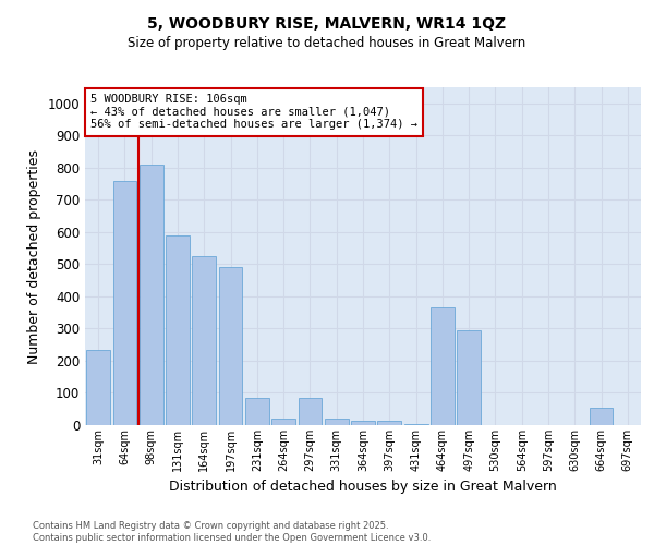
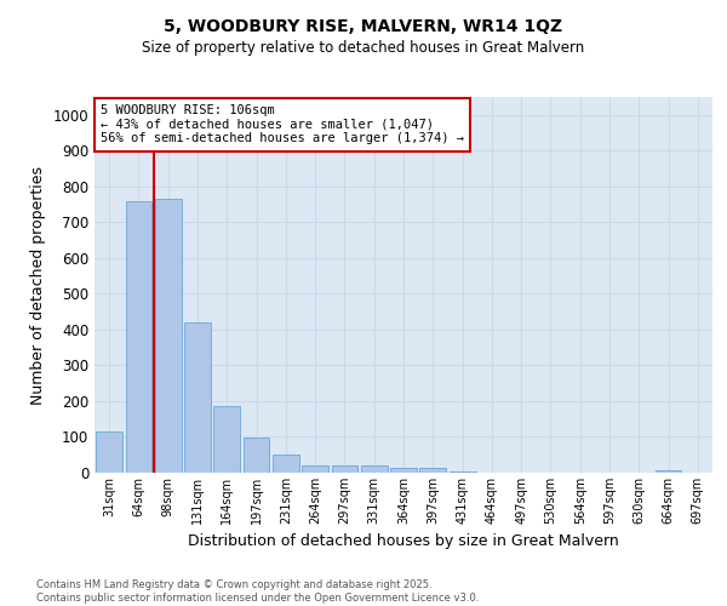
31sqm: 235 -> 115
98sqm: 810 -> 765
131sqm: 590 -> 420
164sqm: 525 -> 185
197sqm: 490 -> 97
231sqm: 85 -> 50
297sqm: 85 -> 22
464sqm: 365 -> 1
497sqm: 295 -> 1
664sqm: 55 -> 8
